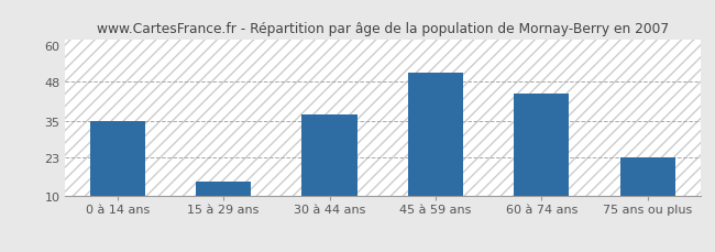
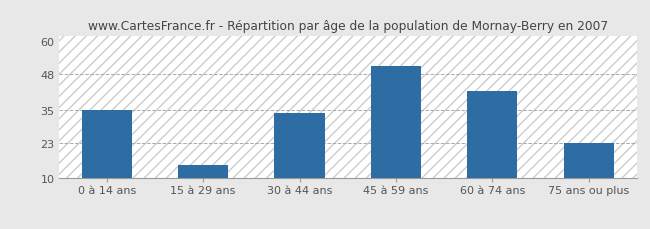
30 à 44 ans: 37 -> 34
60 à 74 ans: 44 -> 42
